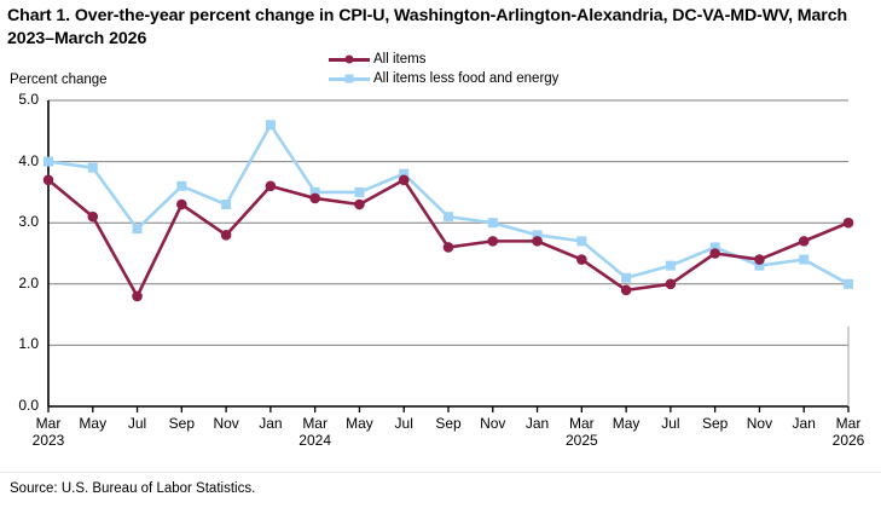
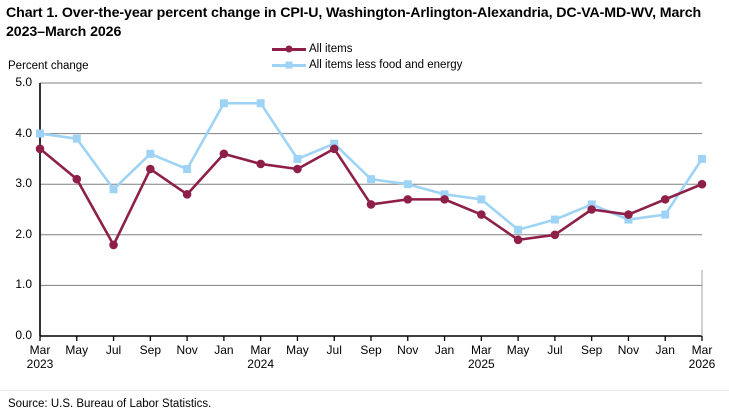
All items less food and energy/Mar 2024: 3.5 -> 4.6
All items less food and energy/Mar 2026: 2.0 -> 3.5
